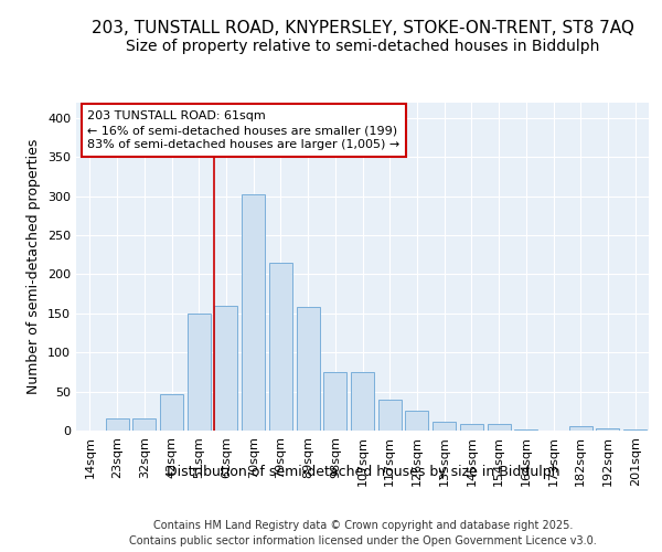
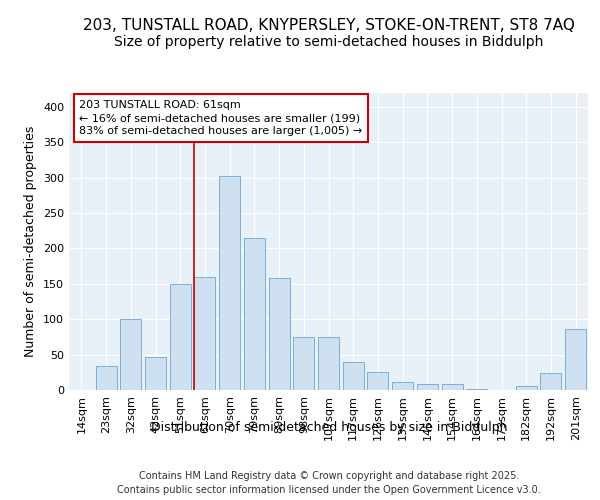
23sqm: 15 -> 34
32sqm: 15 -> 100
192sqm: 3 -> 24
201sqm: 2 -> 86
